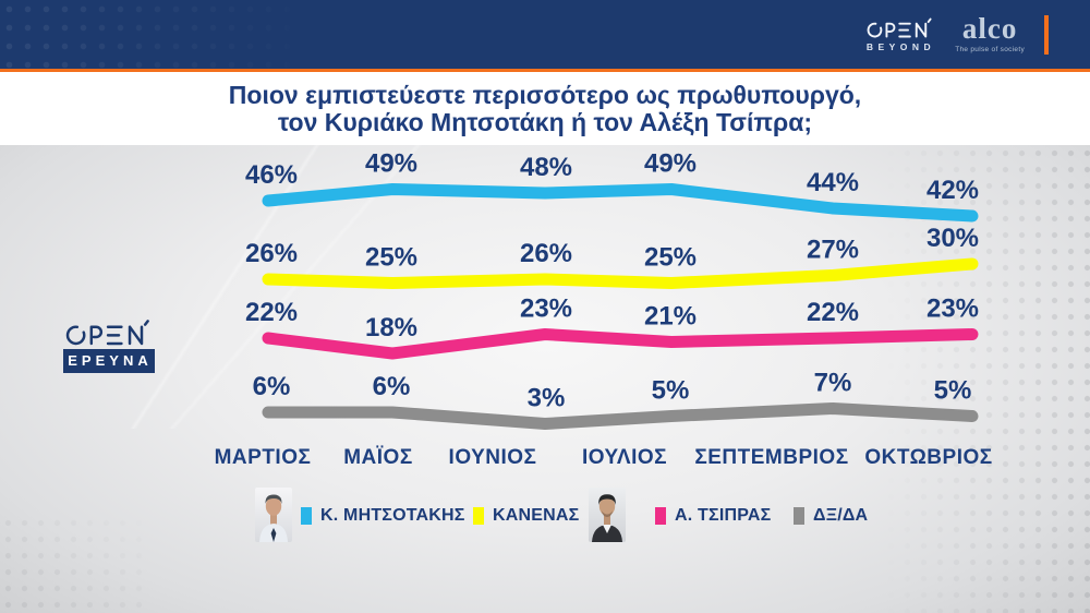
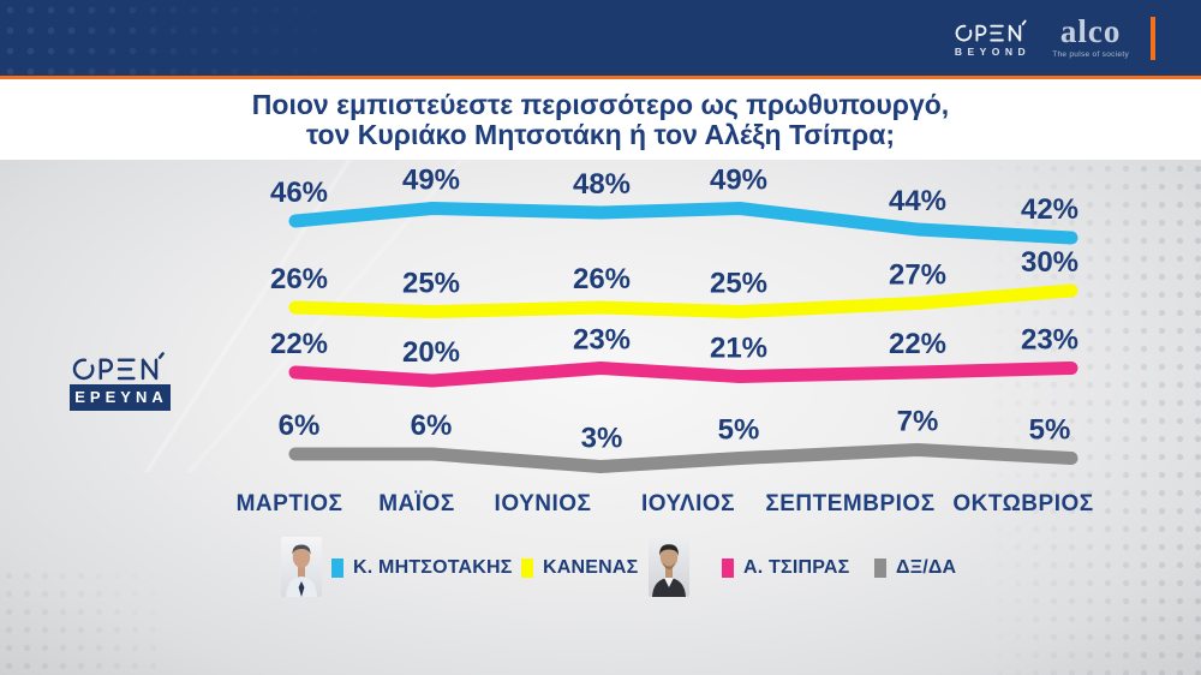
Α. ΤΣΙΠΡΑΣ/ΜΑΪΟΣ: 18% -> 20%
